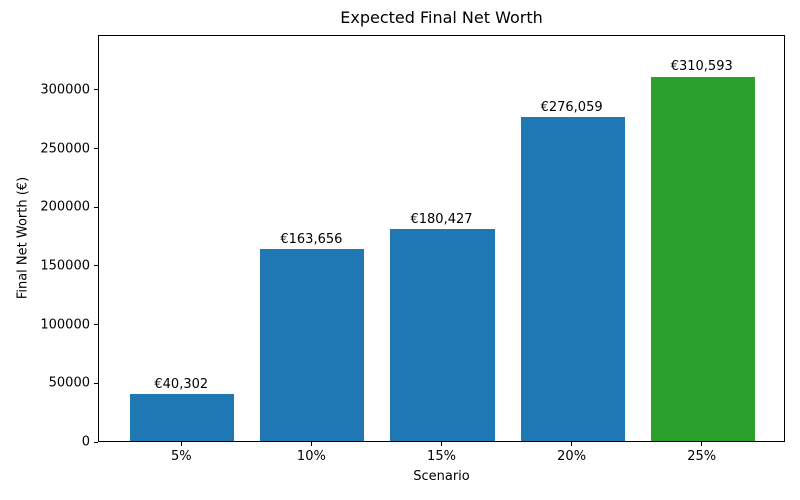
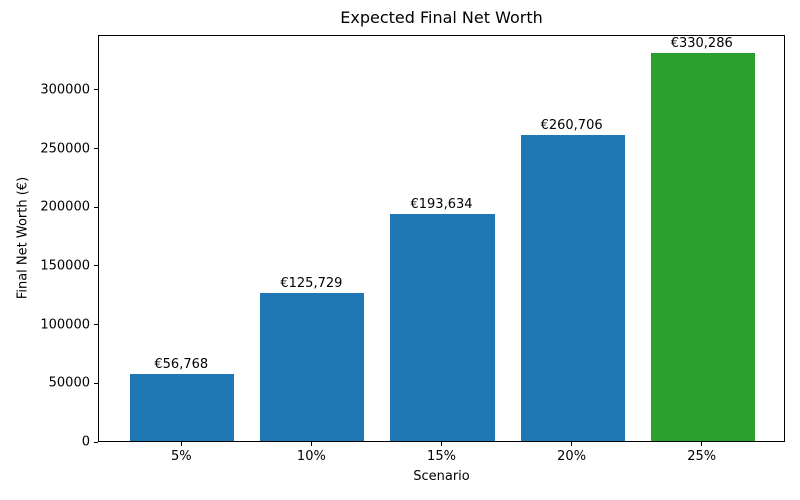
5%: €40,302 -> €56,768
10%: €163,656 -> €125,729
15%: €180,427 -> €193,634
20%: €276,059 -> €260,706
25%: €310,593 -> €330,286
